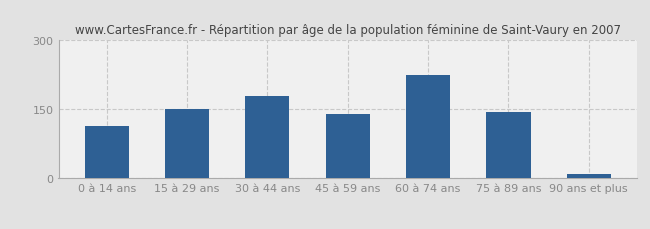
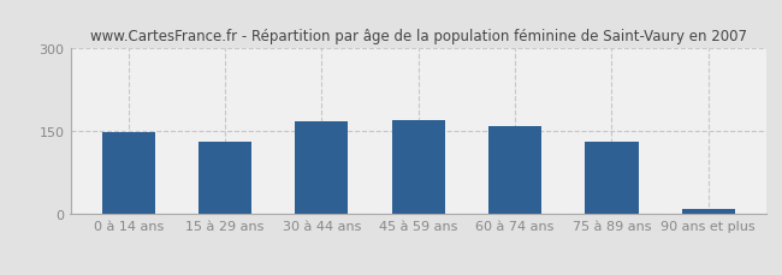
0 à 14 ans: 115 -> 148
15 à 29 ans: 150 -> 132
30 à 44 ans: 180 -> 168
45 à 59 ans: 140 -> 171
60 à 74 ans: 225 -> 160
75 à 89 ans: 145 -> 131
